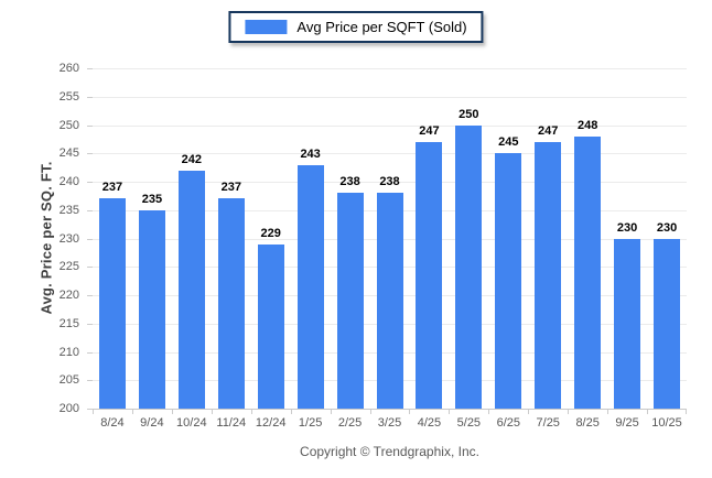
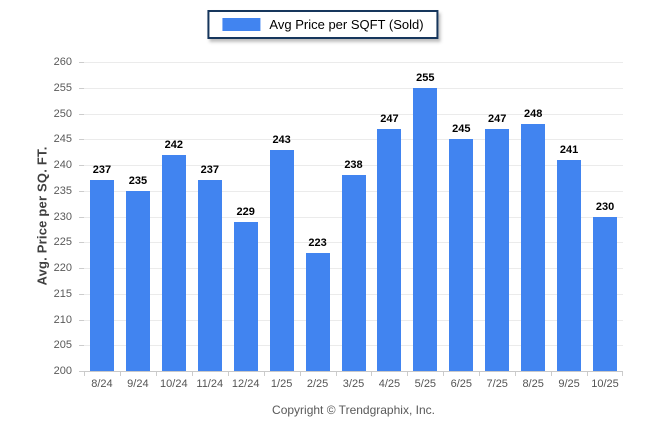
2/25: 238 -> 223
5/25: 250 -> 255
9/25: 230 -> 241
